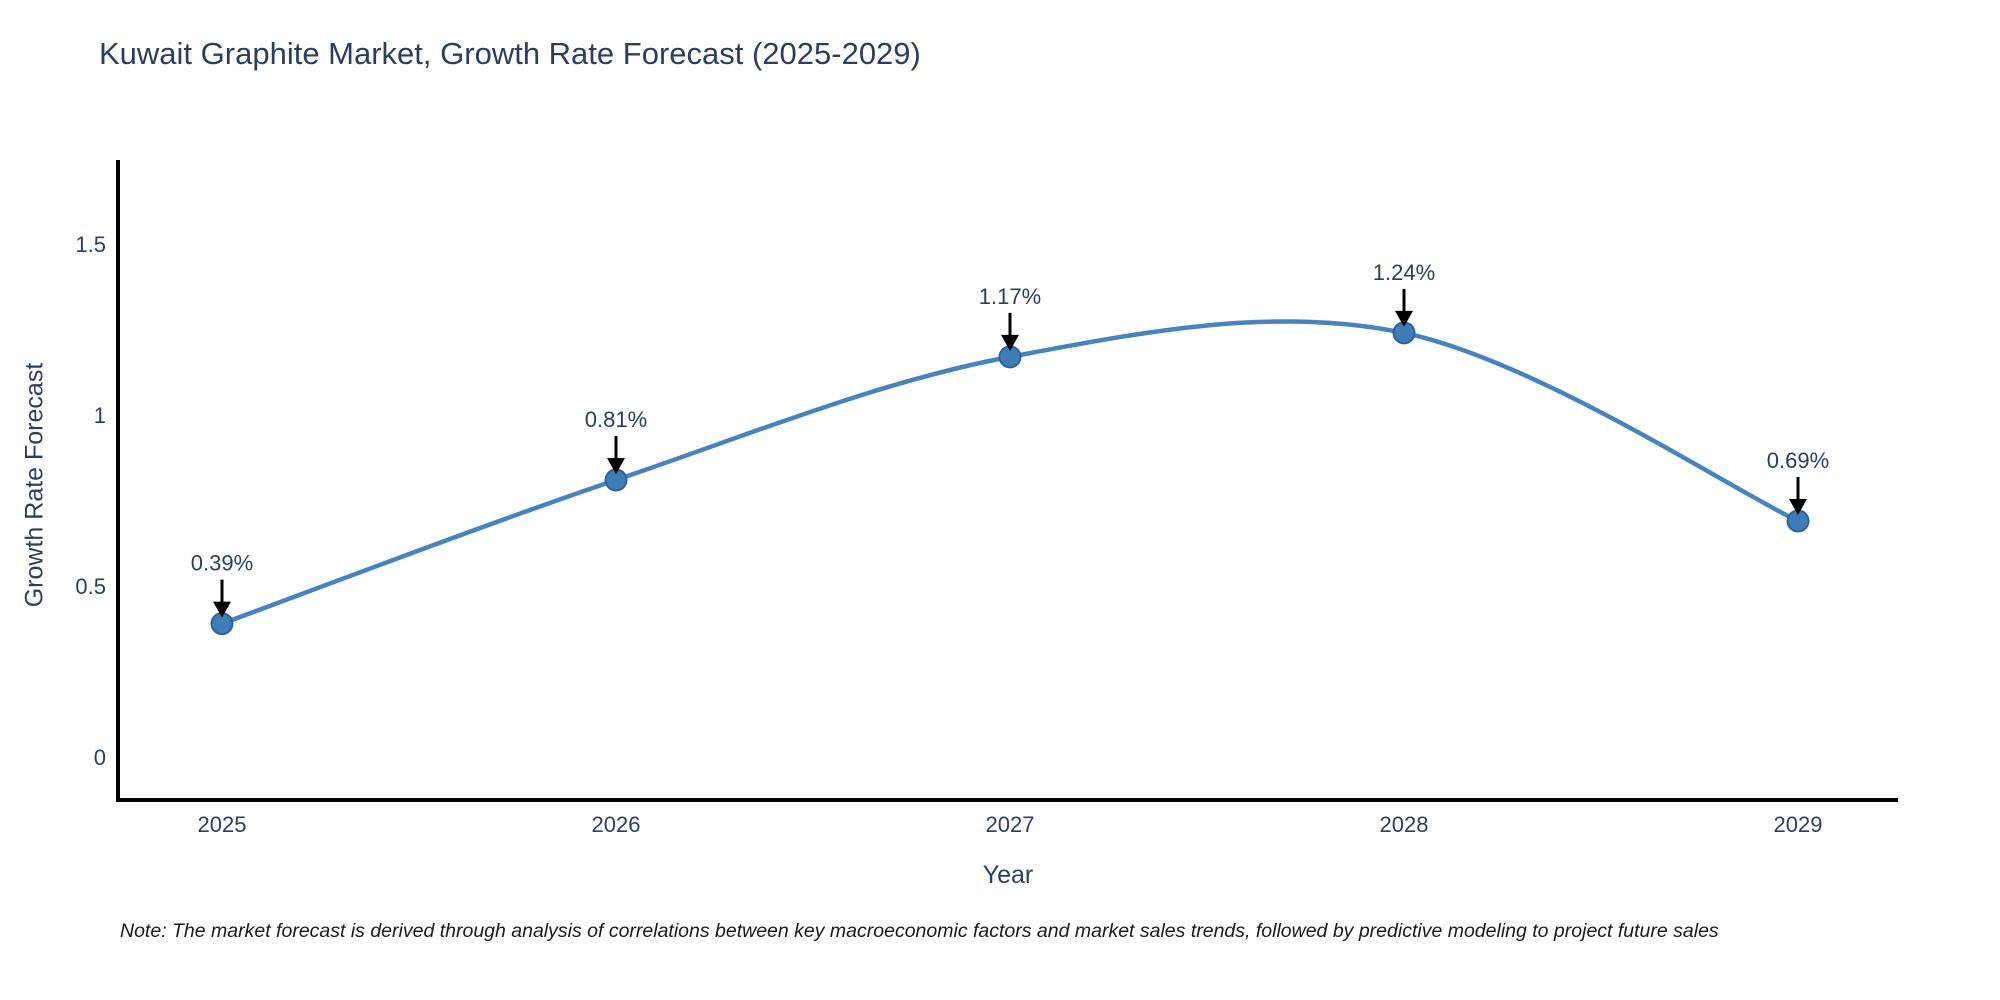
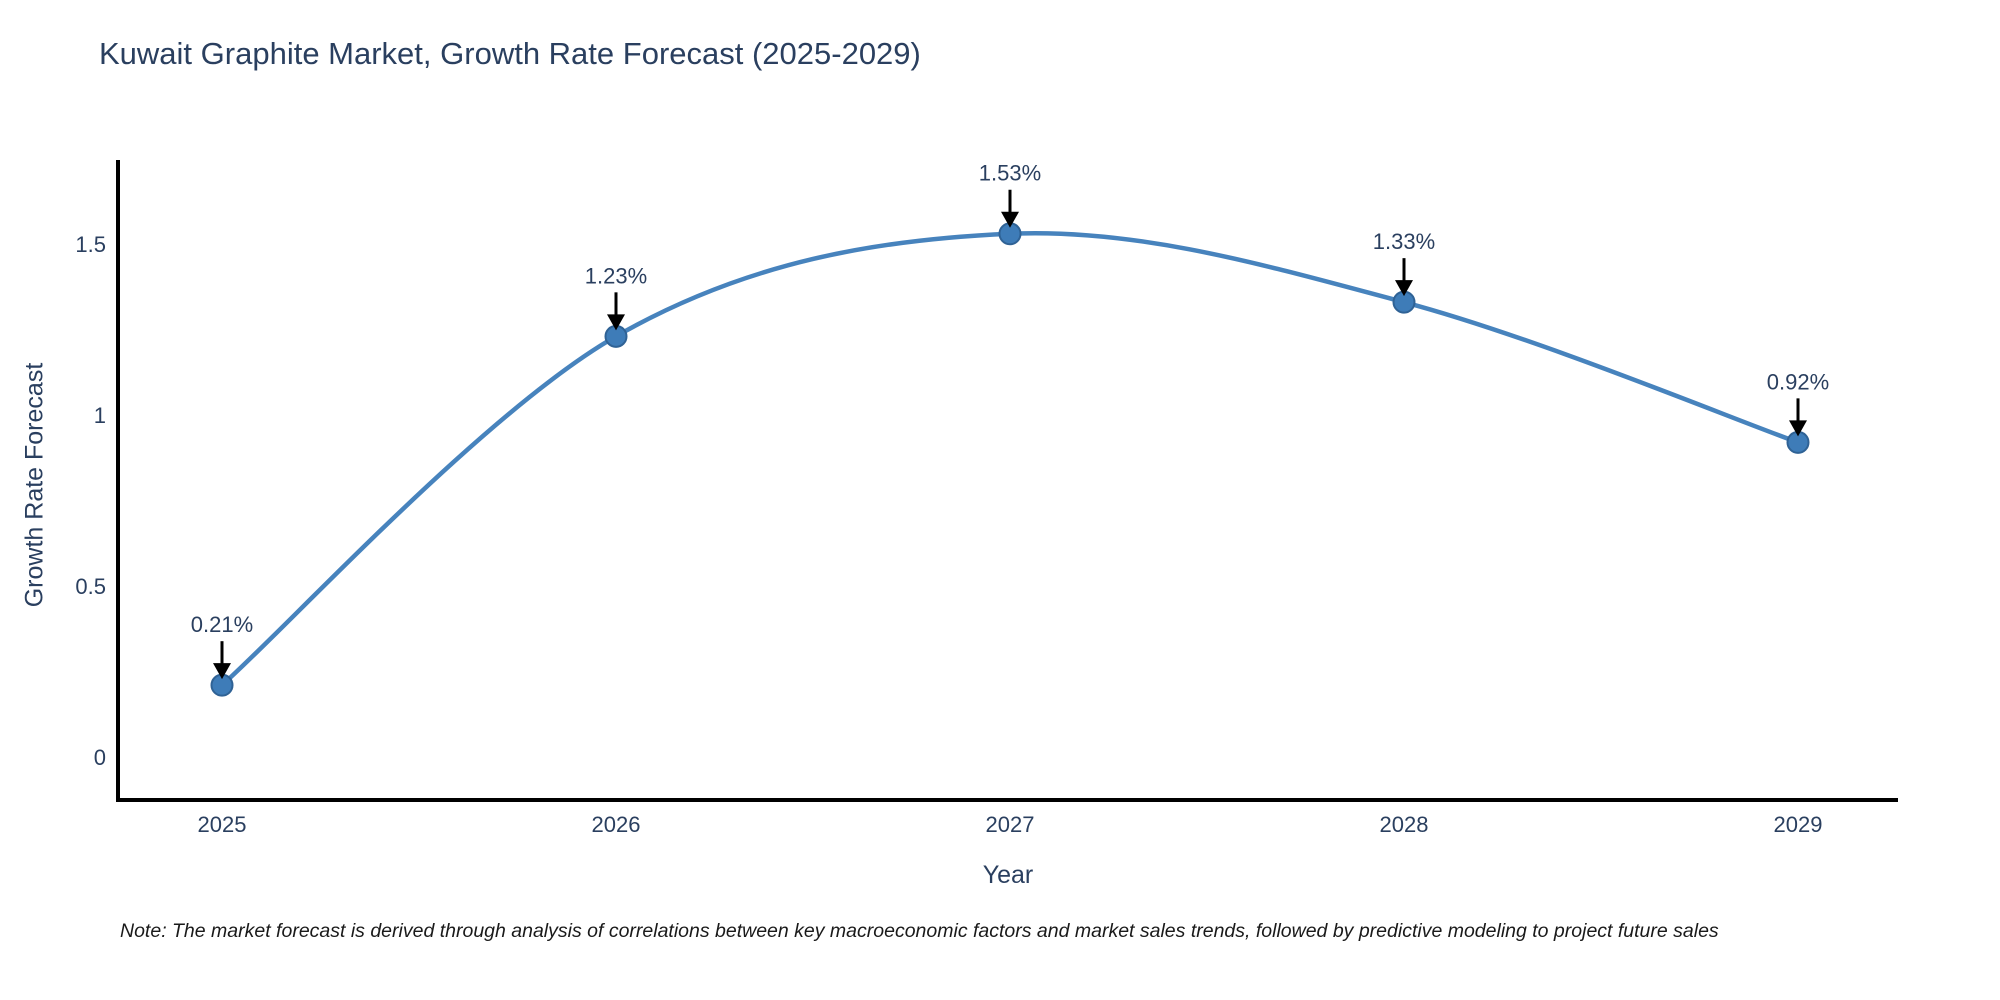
2025: 0.39% -> 0.21%
2026: 0.81% -> 1.23%
2027: 1.17% -> 1.53%
2028: 1.24% -> 1.33%
2029: 0.69% -> 0.92%
